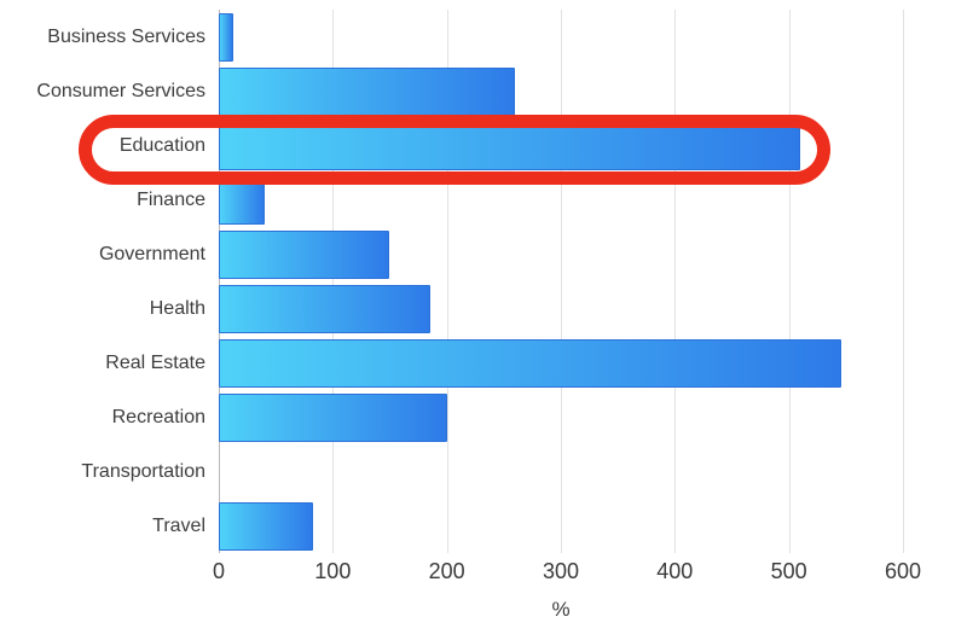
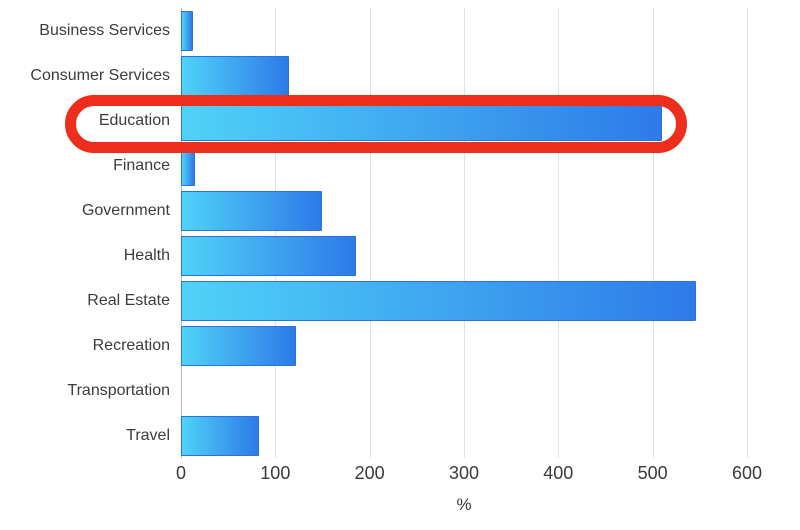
Consumer Services: 260 -> 110
Finance: 40 -> 20
Recreation: 200 -> 120
